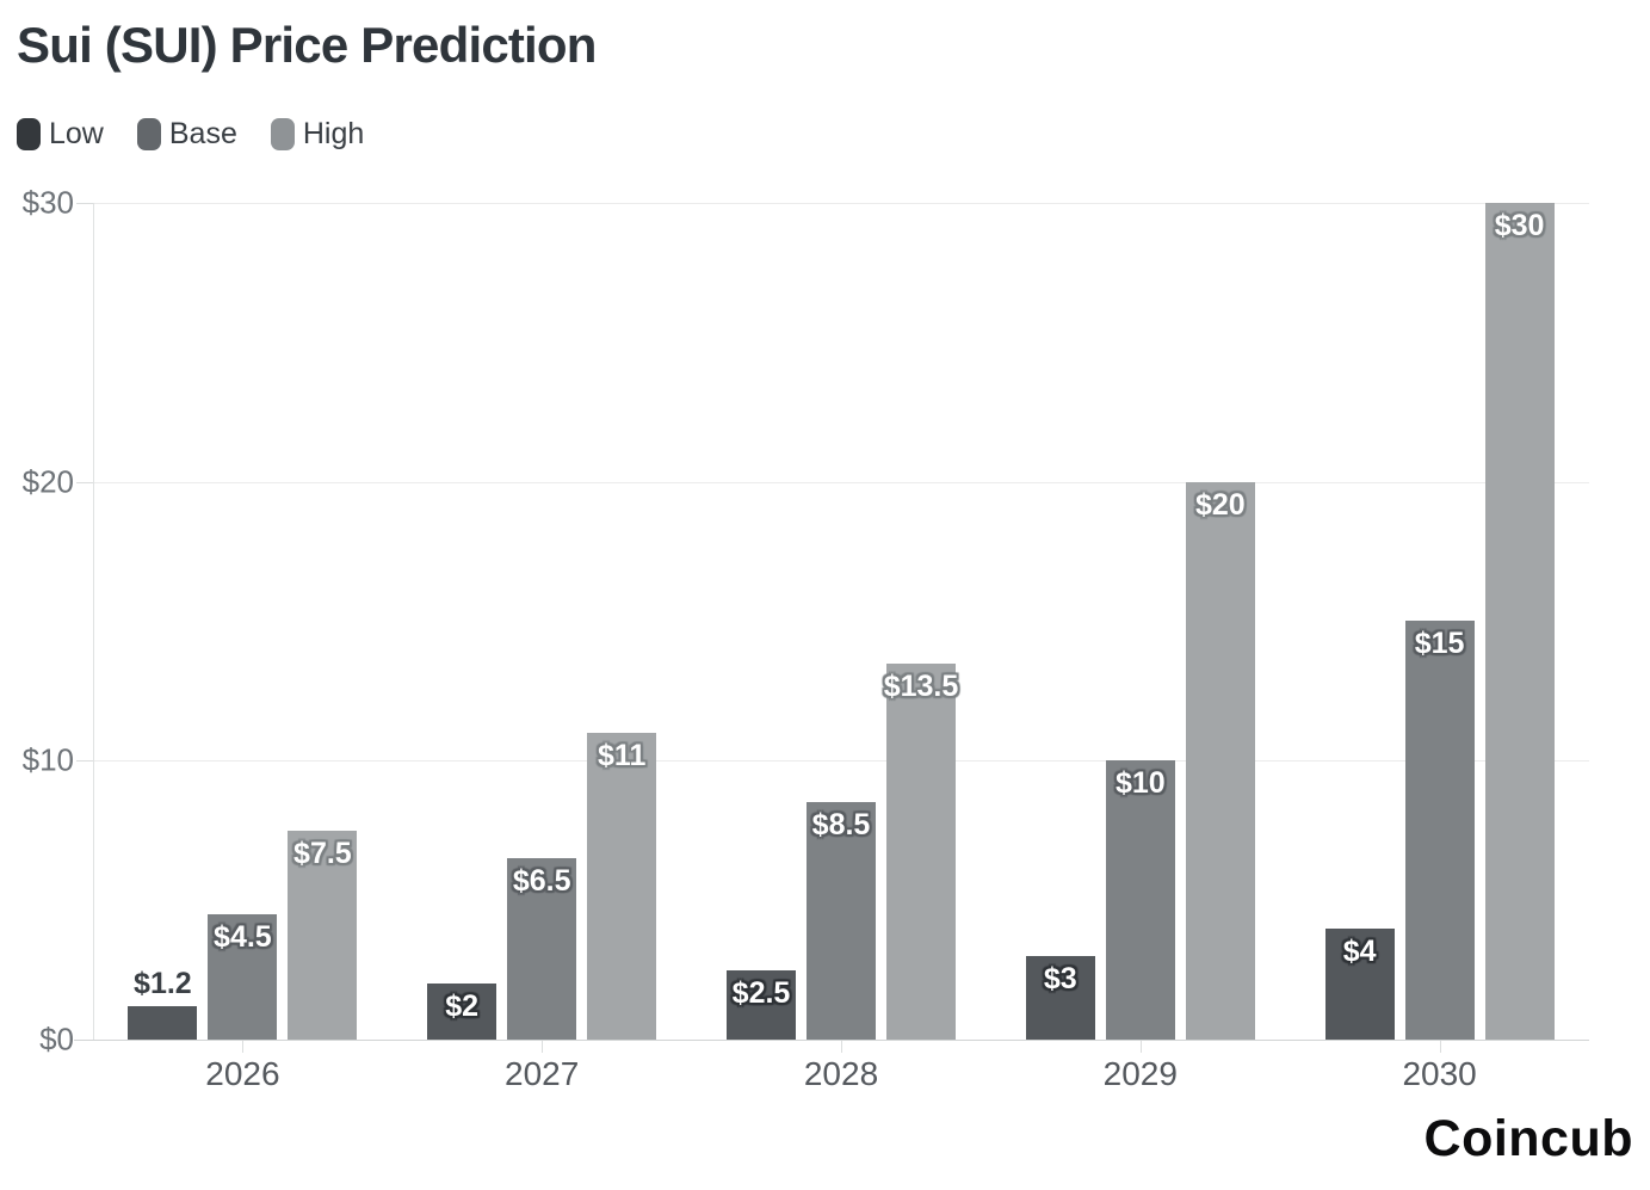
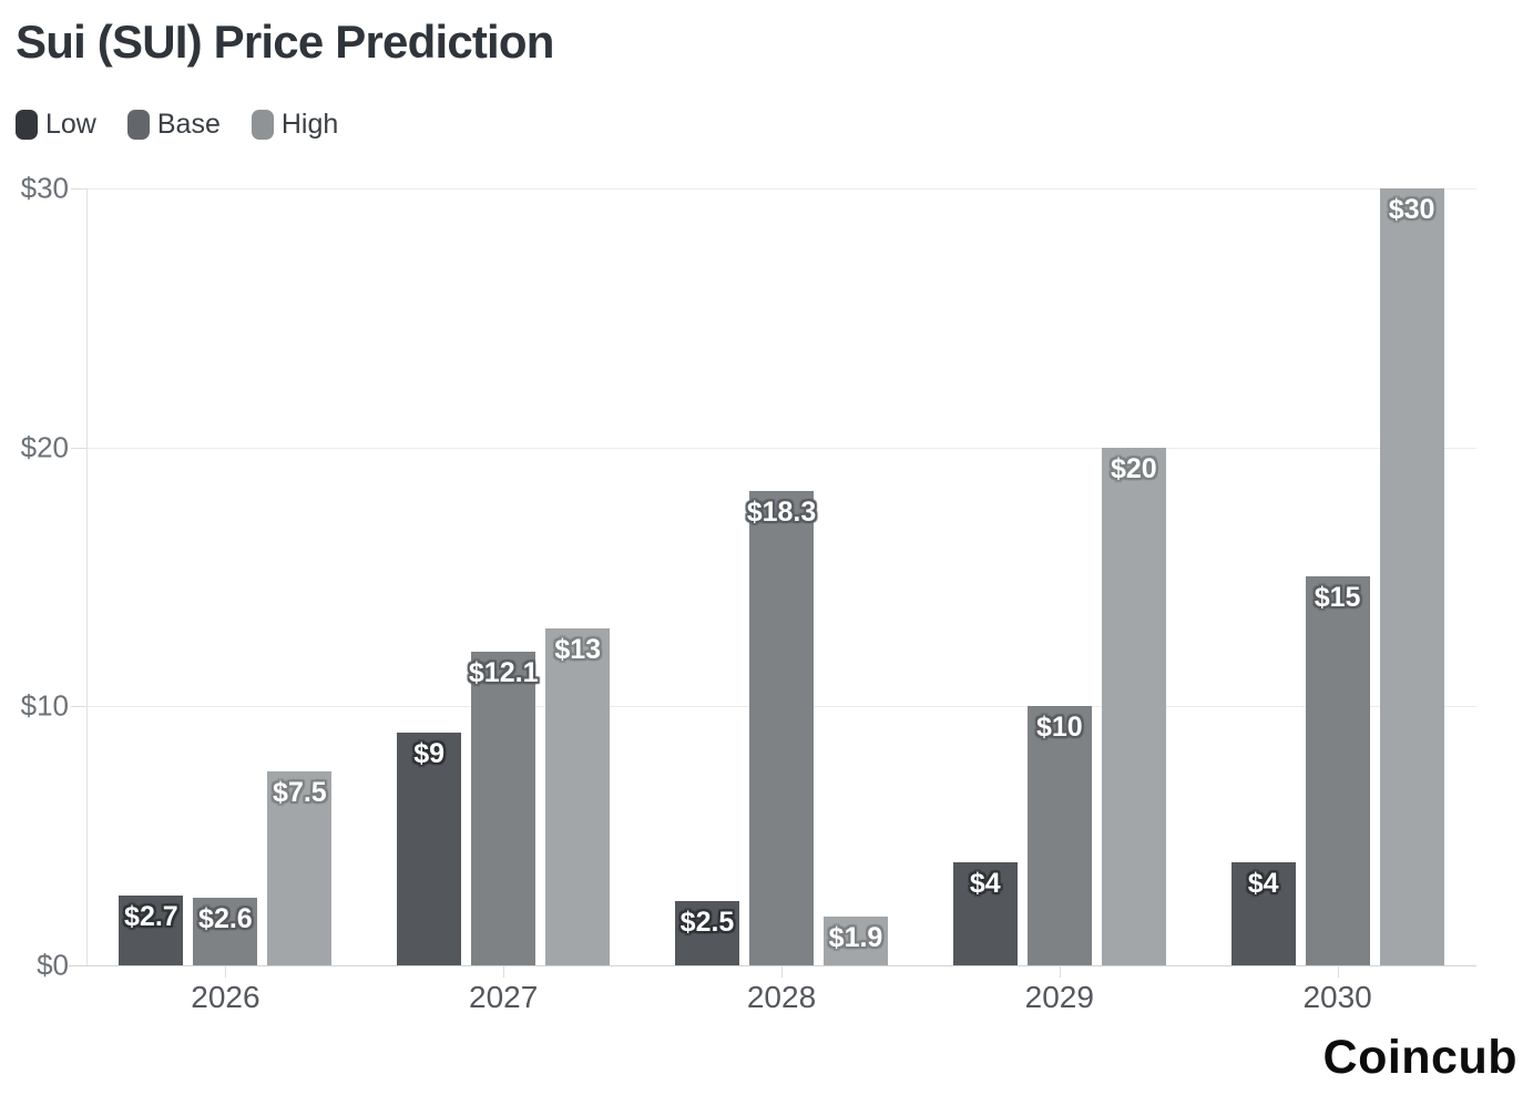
Low/2026: $1.2 -> $2.7
Base/2026: $4.5 -> $2.6
Low/2027: $2 -> $9
Base/2027: $6.5 -> $12.1
High/2027: $11 -> $13
Base/2028: $8.5 -> $18.3
High/2028: $13.5 -> $1.9
Low/2029: $3 -> $4
